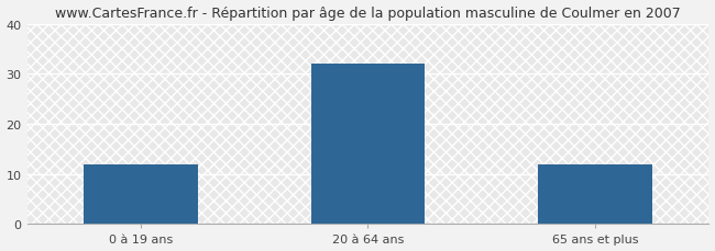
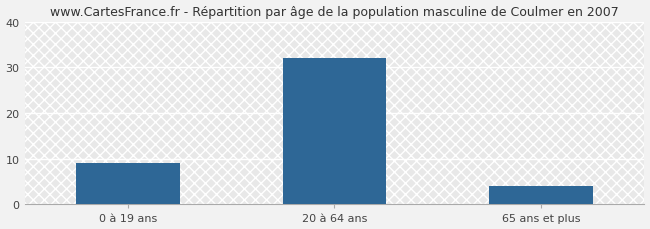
0 à 19 ans: 12 -> 9
65 ans et plus: 12 -> 4
